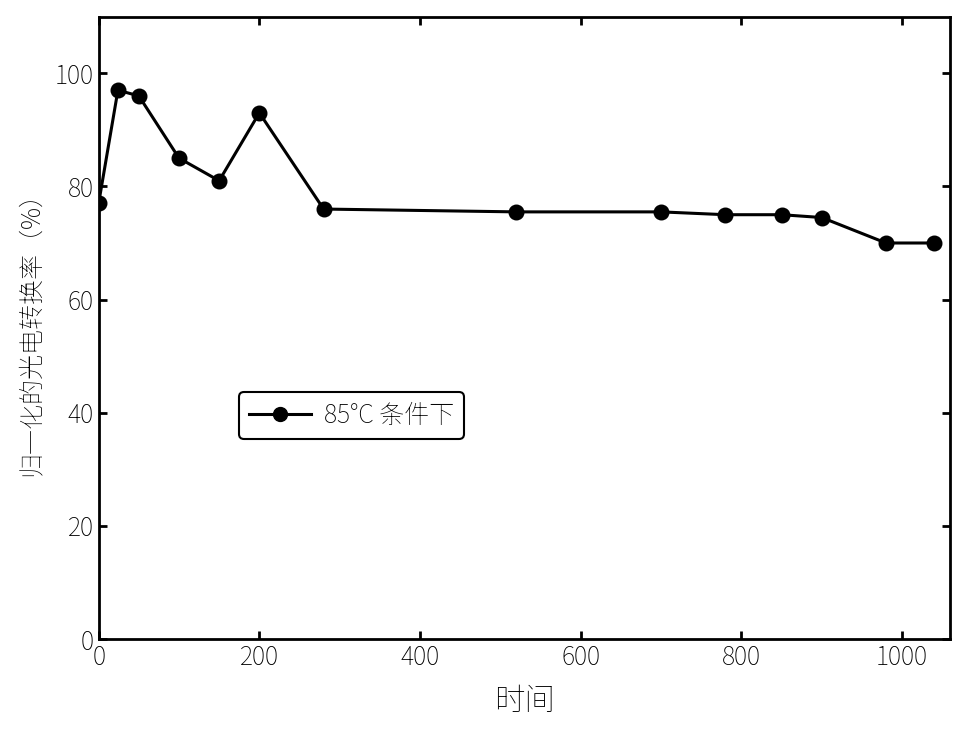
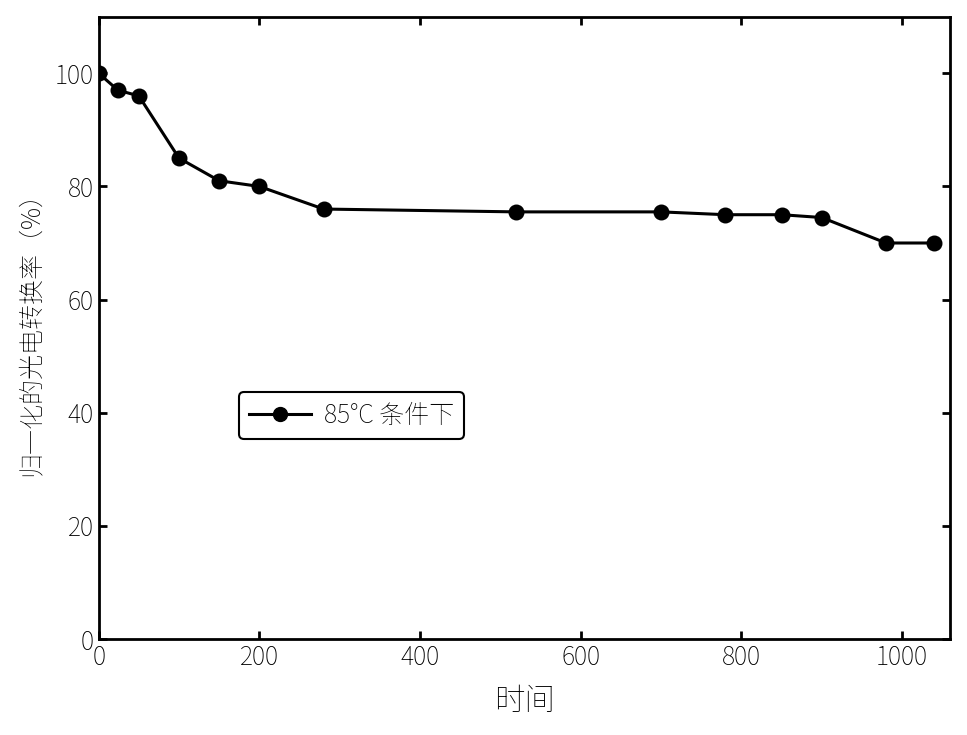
0: 77.0 -> 100.0
200: 93.0 -> 80.0
